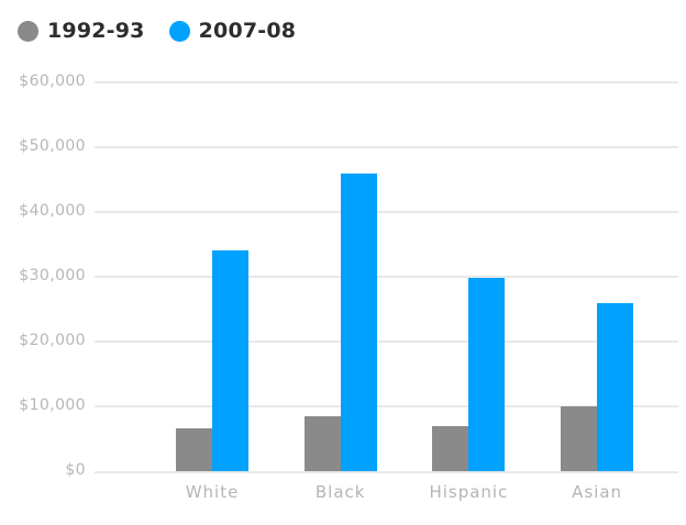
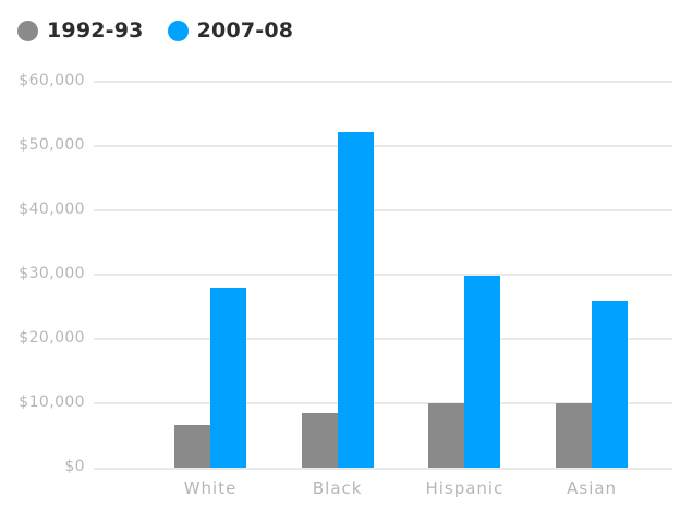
2007-08/White: $34000 -> $28000
2007-08/Black: $46000 -> $52000
1992-93/Hispanic: $7000 -> $10000
